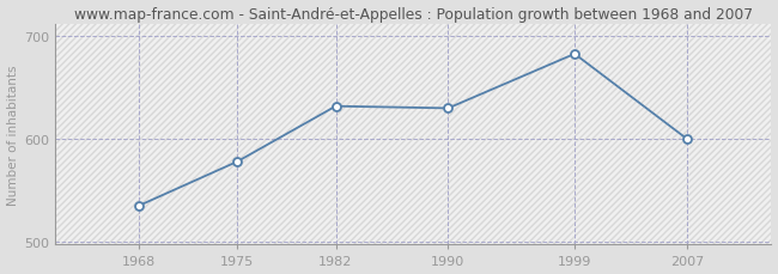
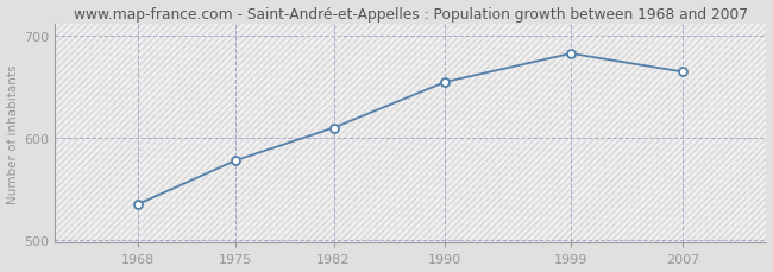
1982: 632 -> 610
1990: 630 -> 655
2007: 600 -> 665
